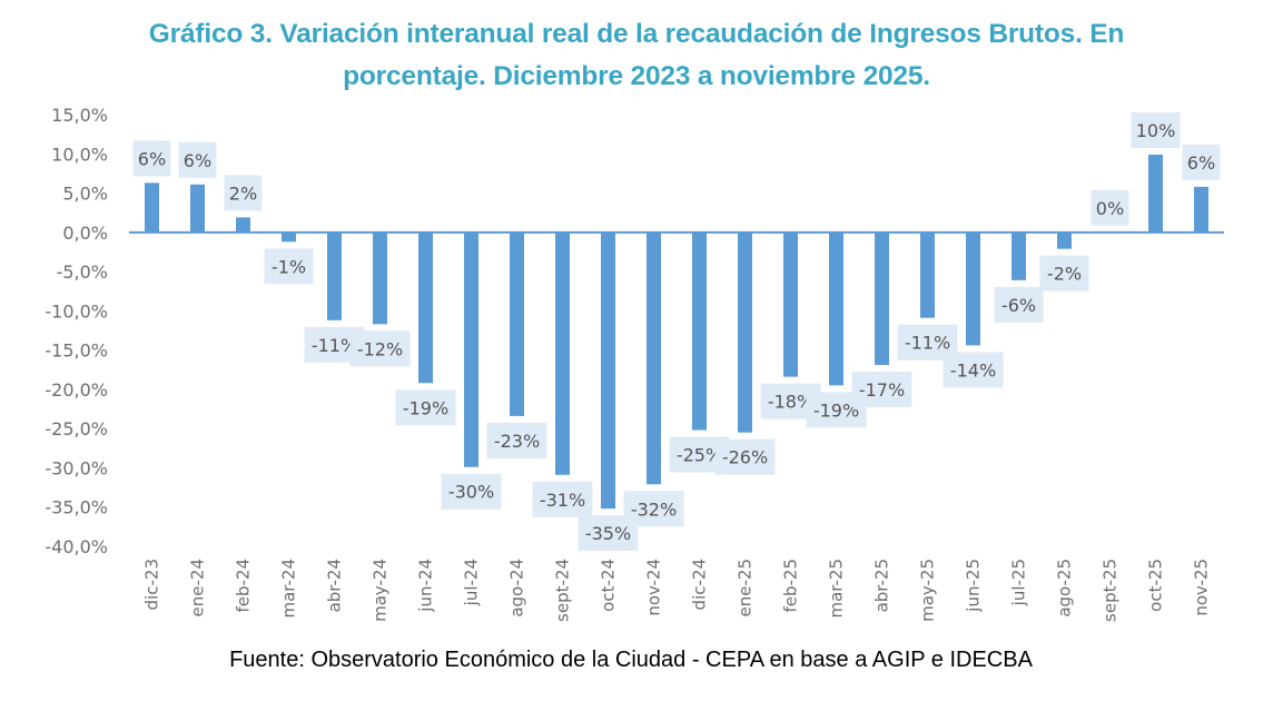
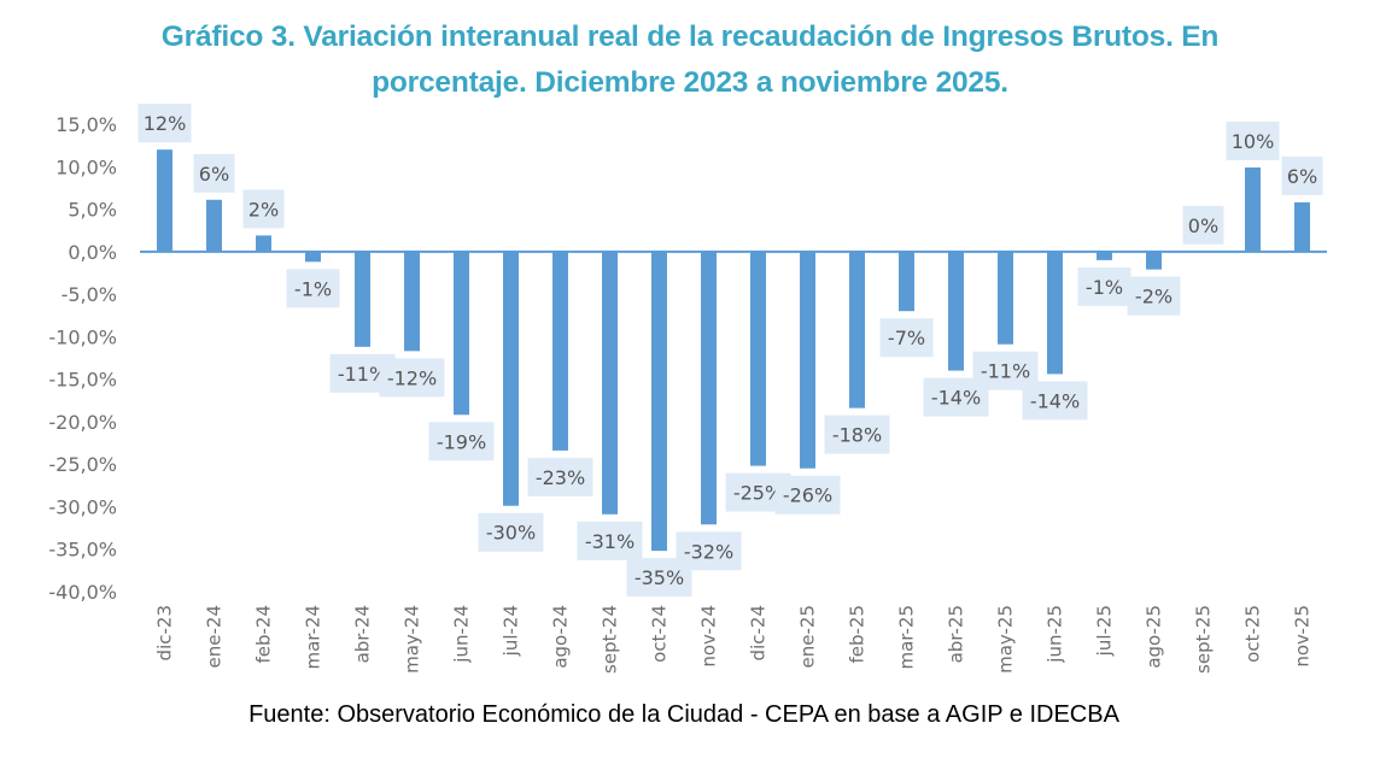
dic-23: 6% -> 12%
mar-25: -19% -> -7%
abr-25: -17% -> -14%
jul-25: -6% -> -1%
